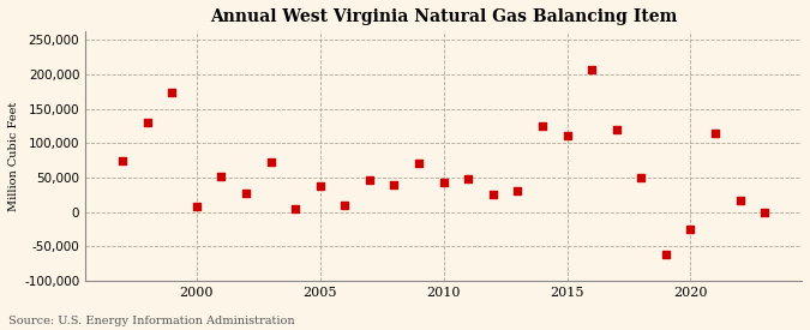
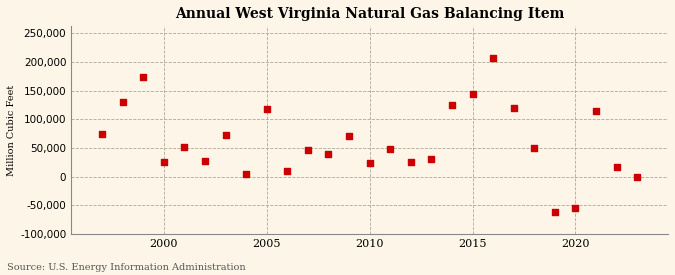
2000: 8,000 -> 26,000
2005: 37,000 -> 118,000
2010: 43,000 -> 24,000
2015: 111,000 -> 144,000
2020: -25,000 -> -54,000
